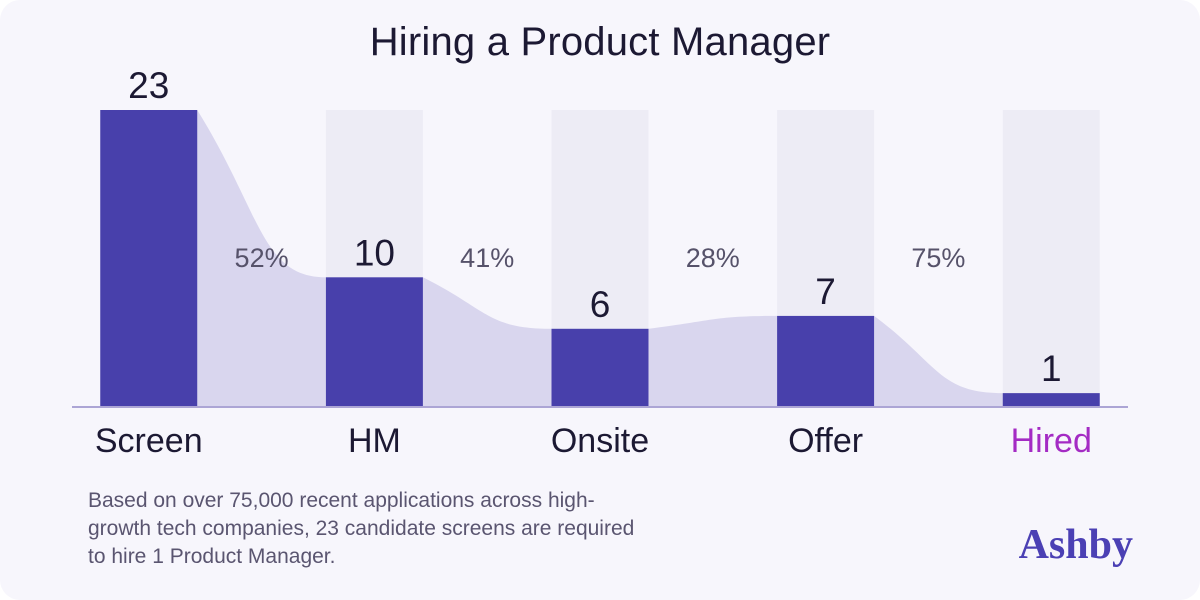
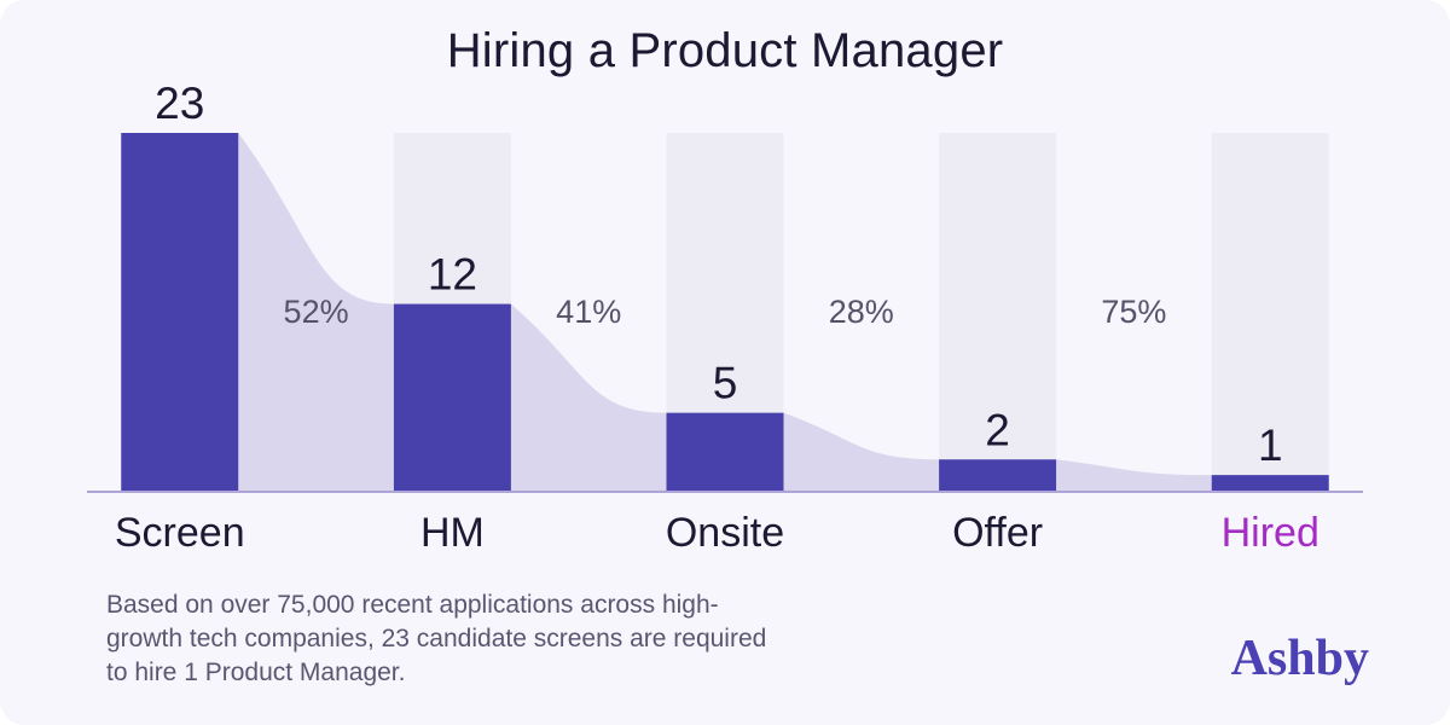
HM: 10 -> 12
Onsite: 6 -> 5
Offer: 7 -> 2
